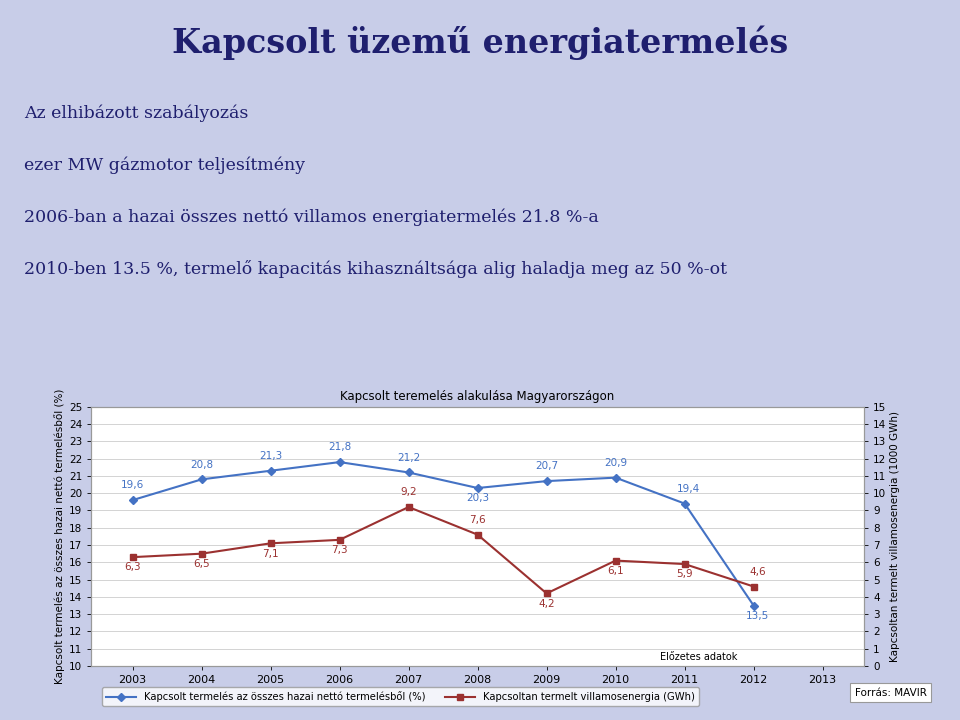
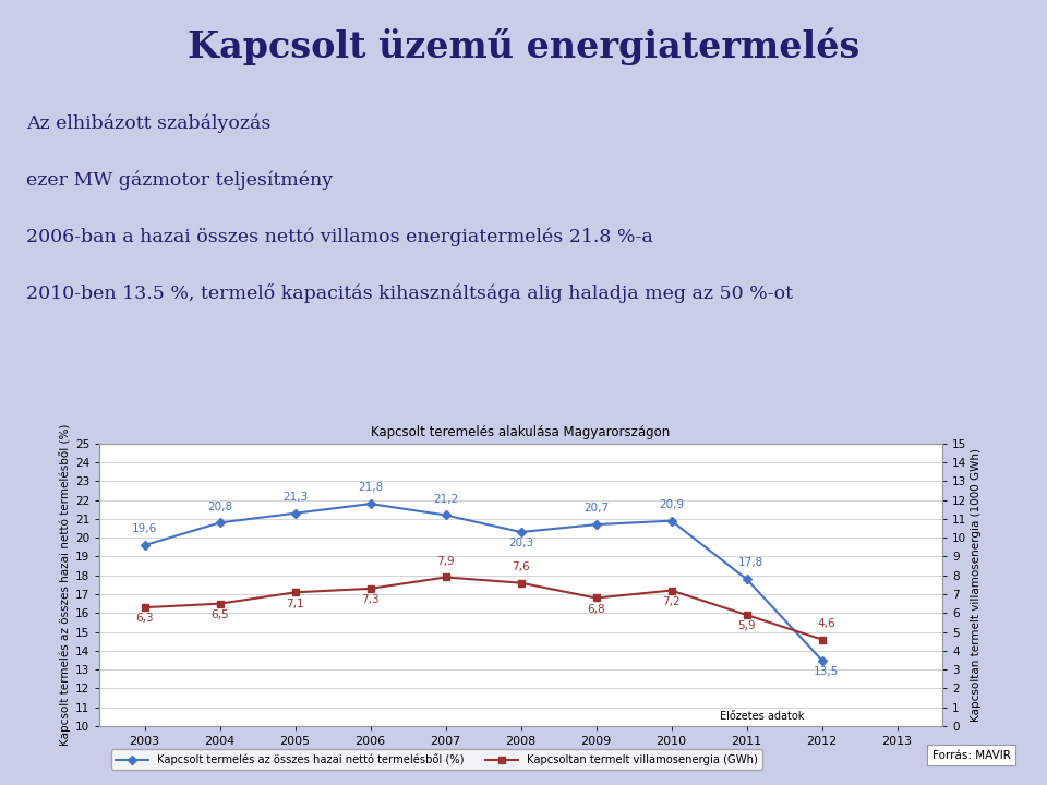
Kapcsoltan termelt villamosenergia (GWh)/2007: 9,2 -> 7,9
Kapcsoltan termelt villamosenergia (GWh)/2009: 4,2 -> 6,8
Kapcsoltan termelt villamosenergia (GWh)/2010: 6,1 -> 7,2
Kapcsolt termelés az összes hazai nettó termelésből (%)/2011: 19,4 -> 17,8
